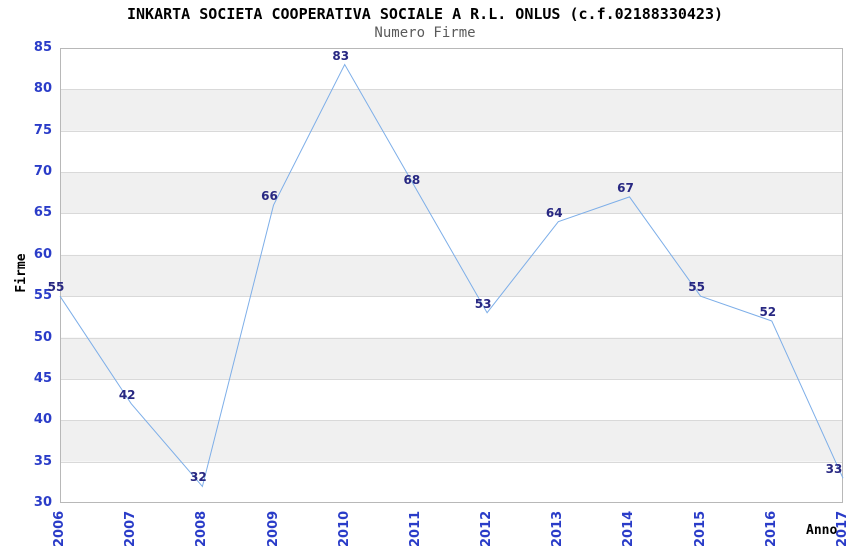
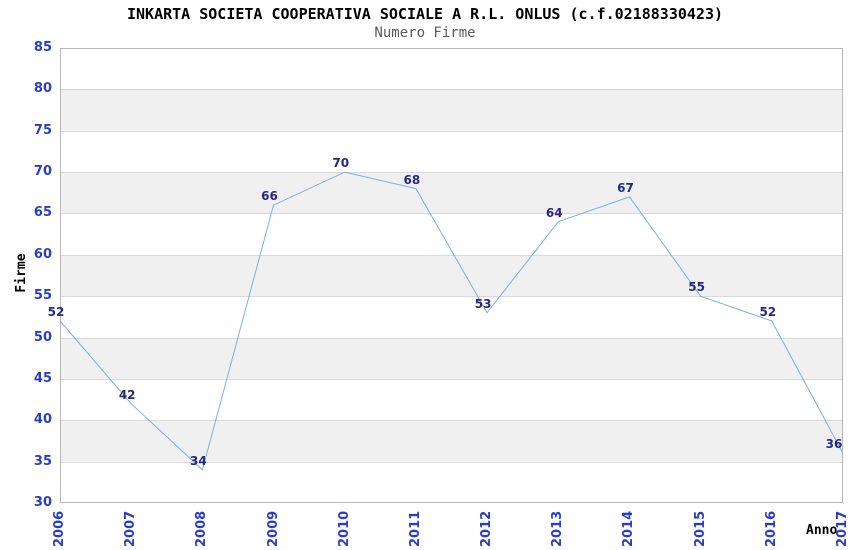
2006: 55 -> 52
2008: 32 -> 34
2010: 83 -> 70
2017: 33 -> 36
